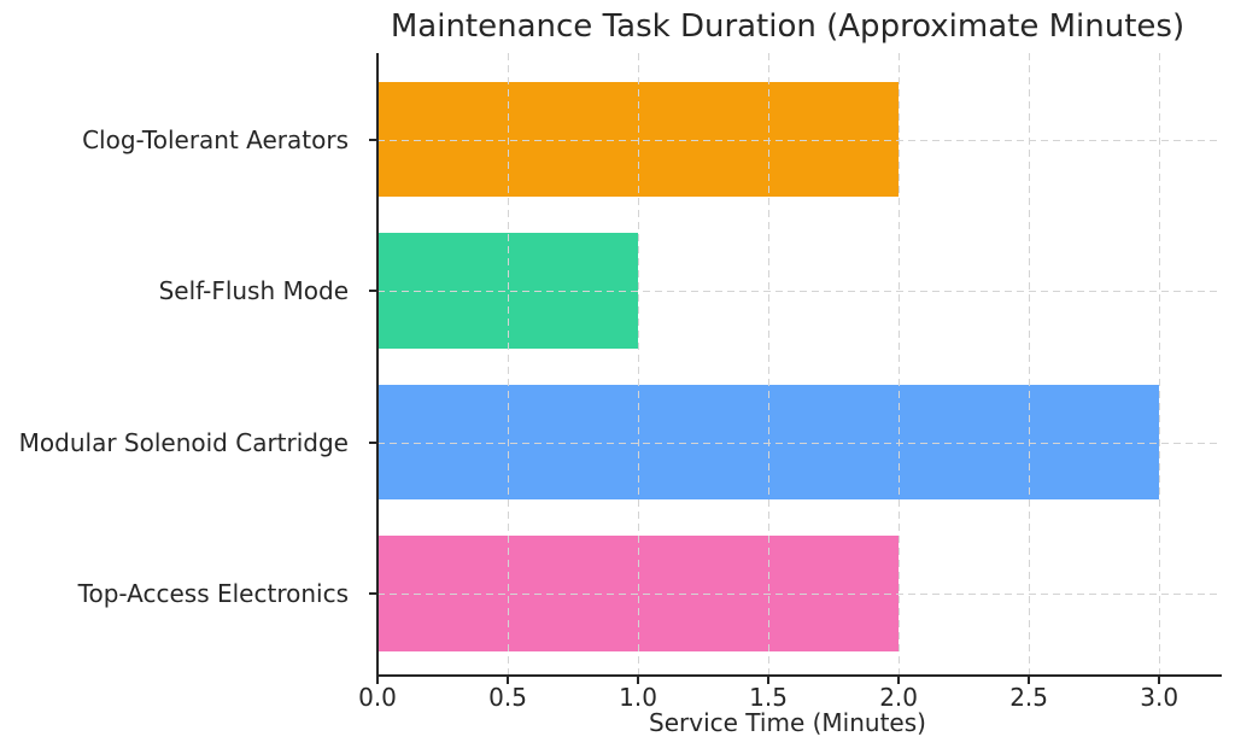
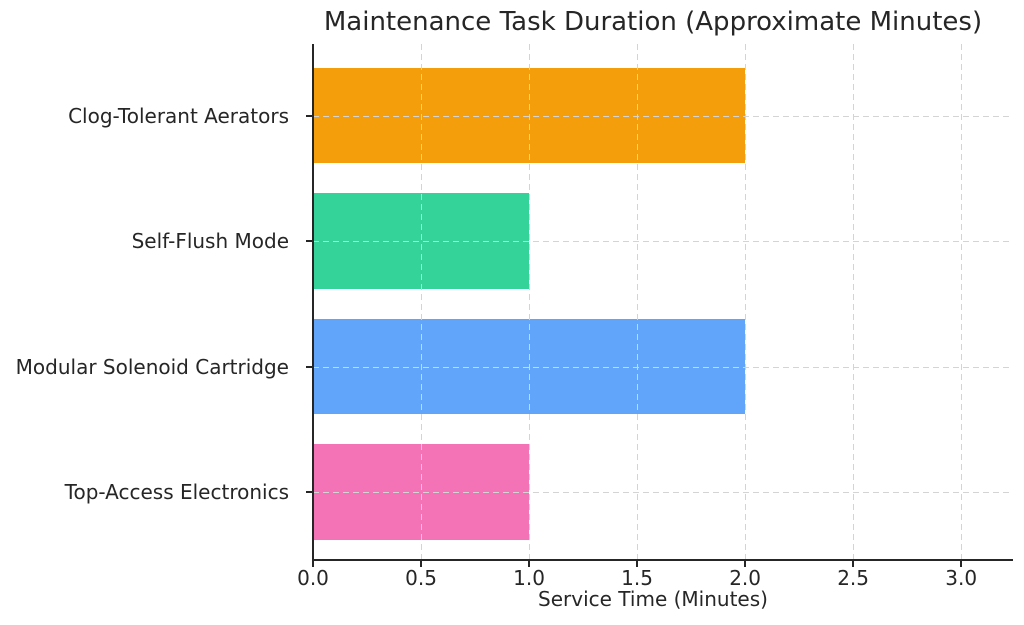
Modular Solenoid Cartridge: 3 -> 2
Top-Access Electronics: 2 -> 1
